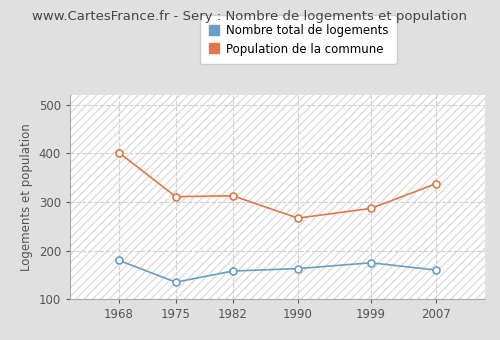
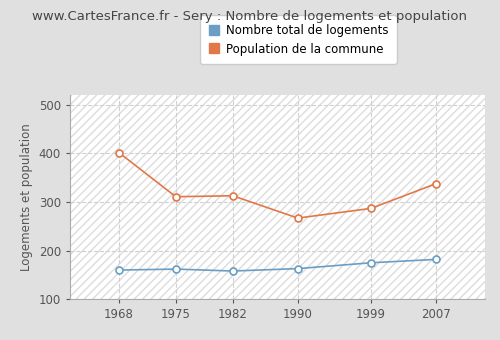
Nombre total de logements/1968: 180 -> 160
Nombre total de logements/1975: 135 -> 162
Nombre total de logements/2007: 160 -> 182
